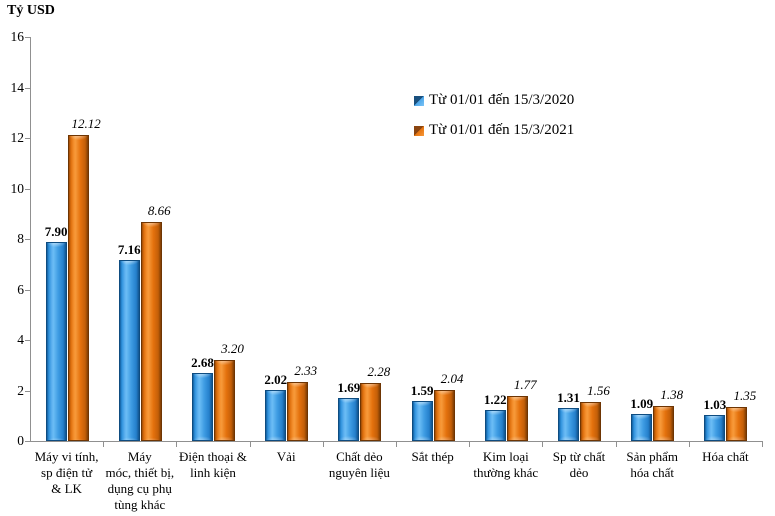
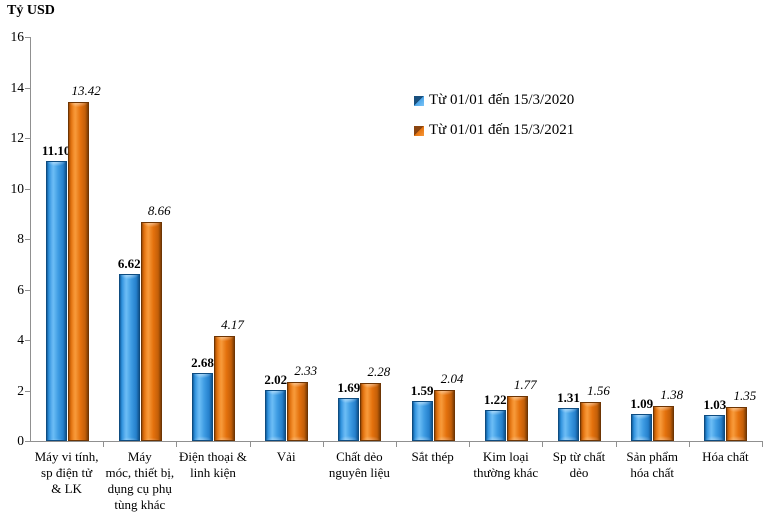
Từ 01/01 đến 15/3/2020/Máy vi tính, sp điện tử & LK: 7.90 -> 11.10
Từ 01/01 đến 15/3/2021/Máy vi tính, sp điện tử & LK: 12.12 -> 13.42
Từ 01/01 đến 15/3/2020/Máy móc, thiết bị, dụng cụ phụ tùng khác: 7.16 -> 6.62
Từ 01/01 đến 15/3/2021/Điện thoại & linh kiện: 3.20 -> 4.17
